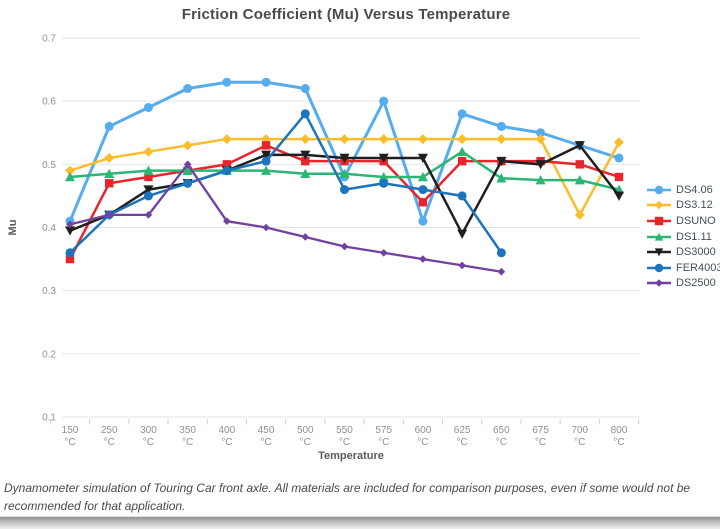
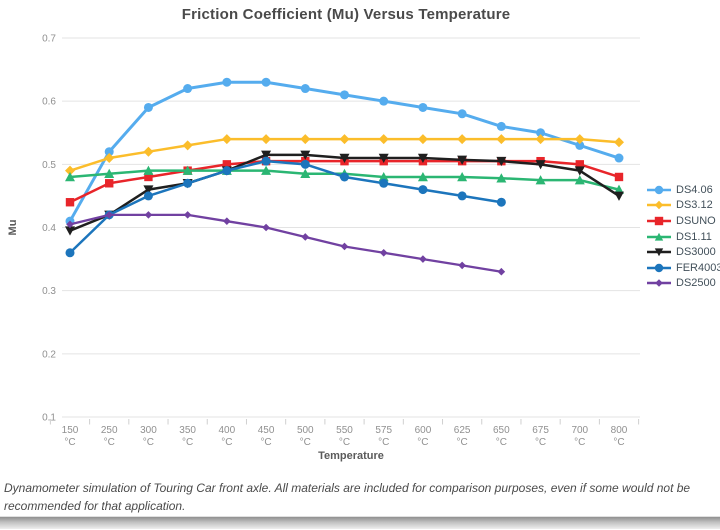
DSUNO/150 °C: 0.35 -> 0.44
DS4.06/250 °C: 0.56 -> 0.52
DS2500/350 °C: 0.50 -> 0.42
DSUNO/450 °C: 0.53 -> 0.51
FER4003/500 °C: 0.58 -> 0.50
DS4.06/550 °C: 0.48 -> 0.61
FER4003/550 °C: 0.46 -> 0.48
DS4.06/600 °C: 0.41 -> 0.59
DSUNO/600 °C: 0.44 -> 0.51
DS1.11/625 °C: 0.52 -> 0.48
DS3000/625 °C: 0.39 -> 0.51
FER4003/650 °C: 0.36 -> 0.44
DS3.12/700 °C: 0.42 -> 0.54
DS3000/700 °C: 0.53 -> 0.49
